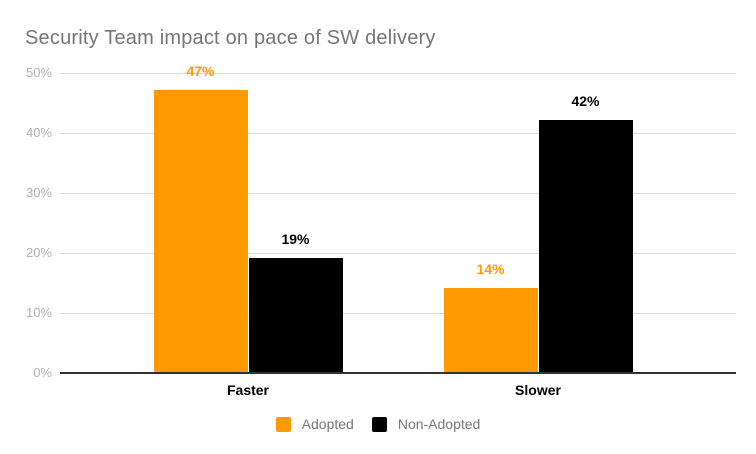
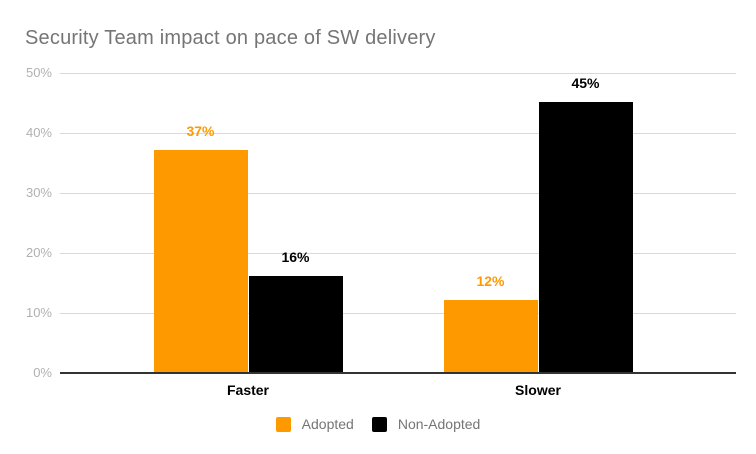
Adopted/Faster: 47% -> 37%
Non-Adopted/Faster: 19% -> 16%
Adopted/Slower: 14% -> 12%
Non-Adopted/Slower: 42% -> 45%
